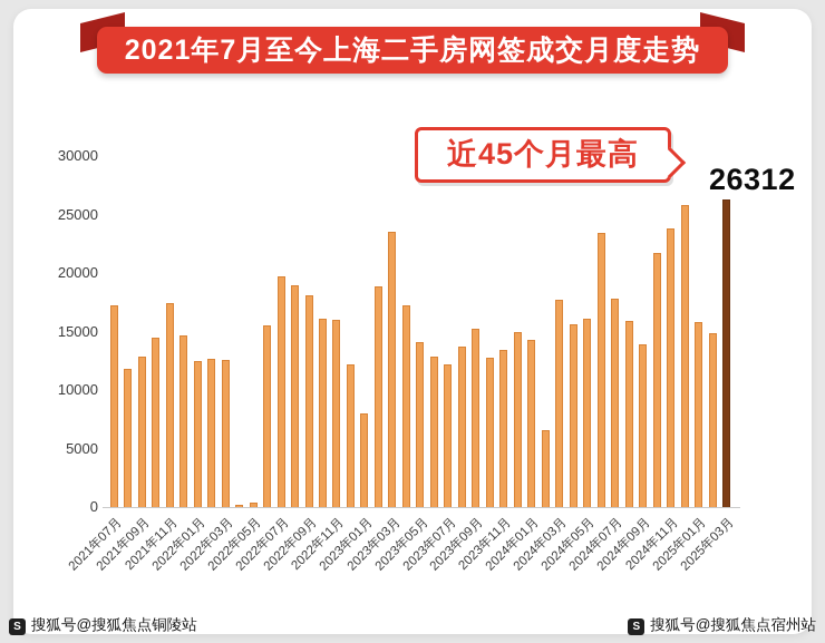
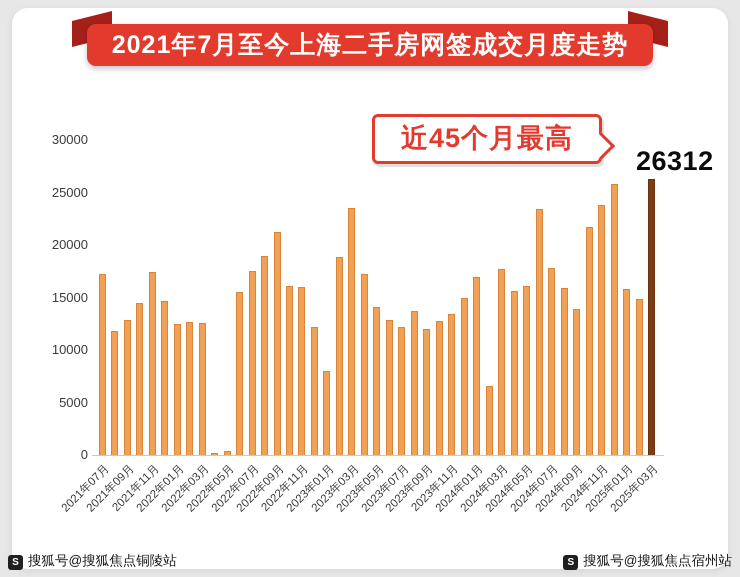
2022年07月: 19700 -> 17500
2022年09月: 18100 -> 21200
2023年09月: 15200 -> 12000
2024年01月: 14300 -> 17000
